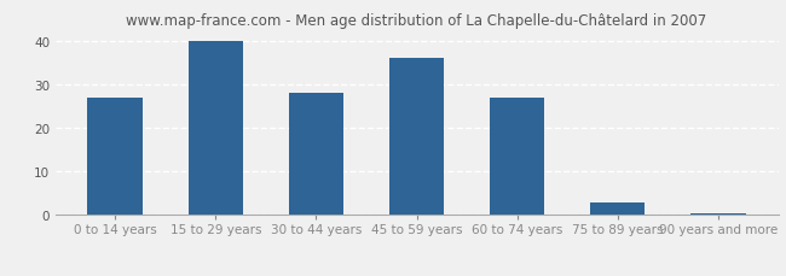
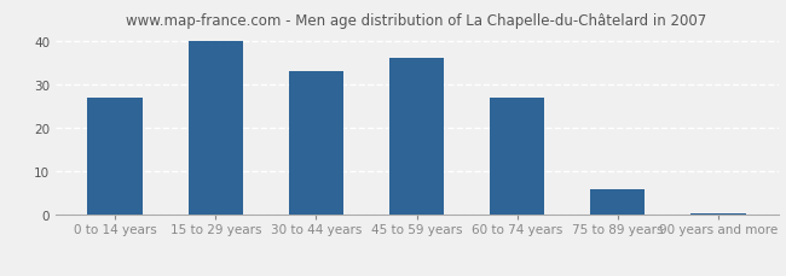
30 to 44 years: 28.0 -> 33.0
75 to 89 years: 3.0 -> 6.0
